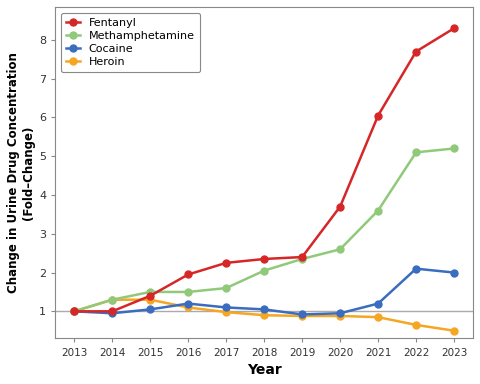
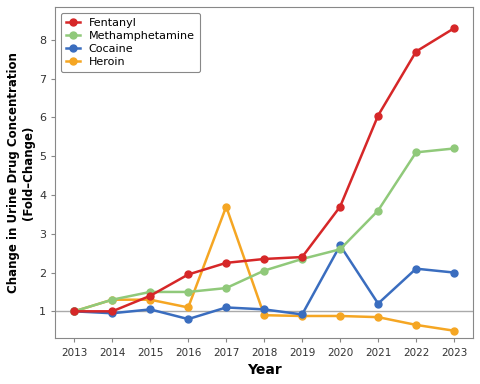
Cocaine/2016: 1.20 -> 0.80
Heroin/2017: 0.98 -> 3.70
Cocaine/2020: 0.95 -> 2.70
